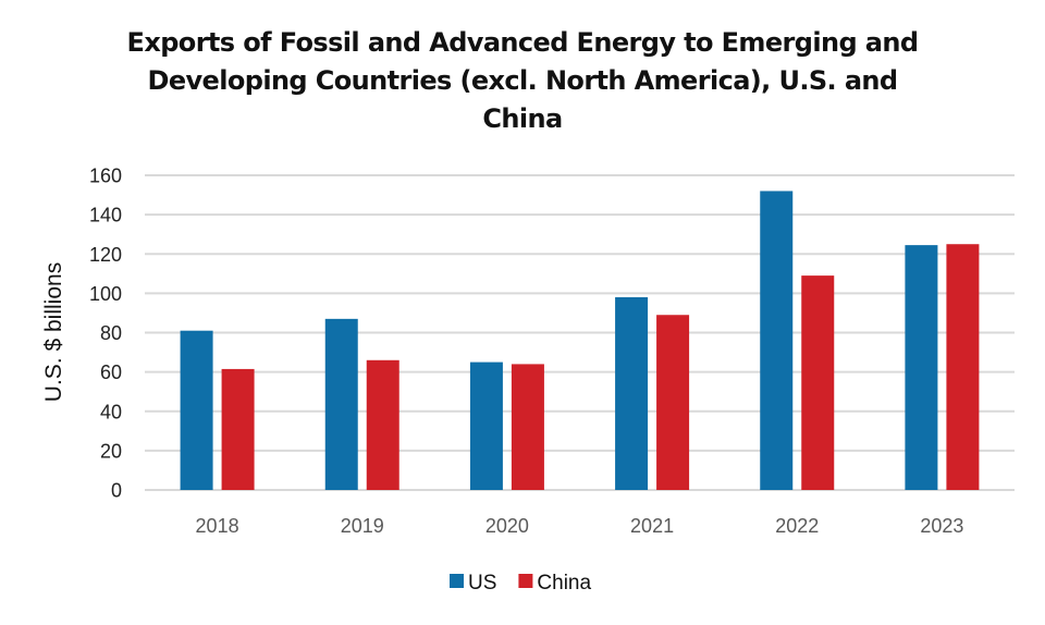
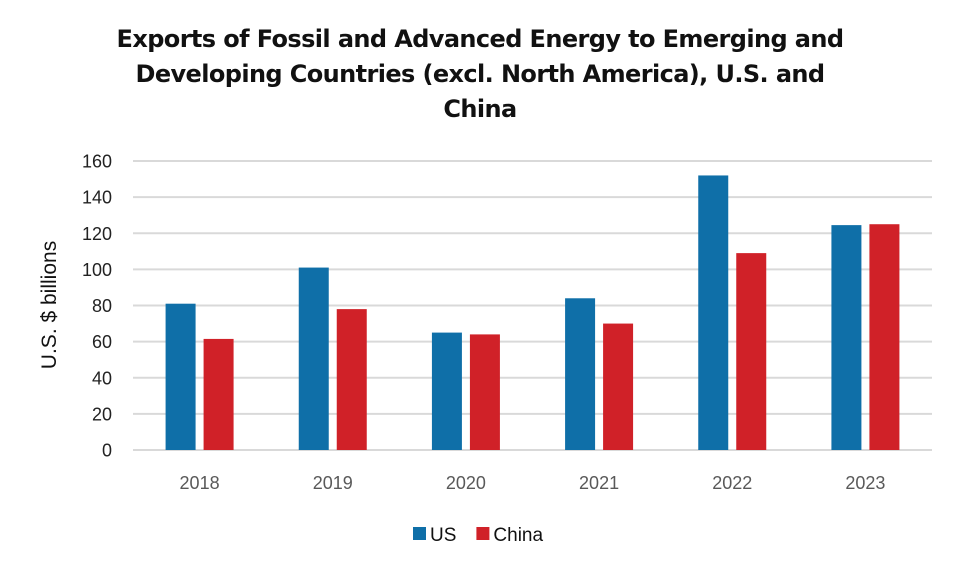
US/2019: 87 -> 101
China/2019: 66 -> 78
US/2021: 98 -> 84
China/2021: 89 -> 70
